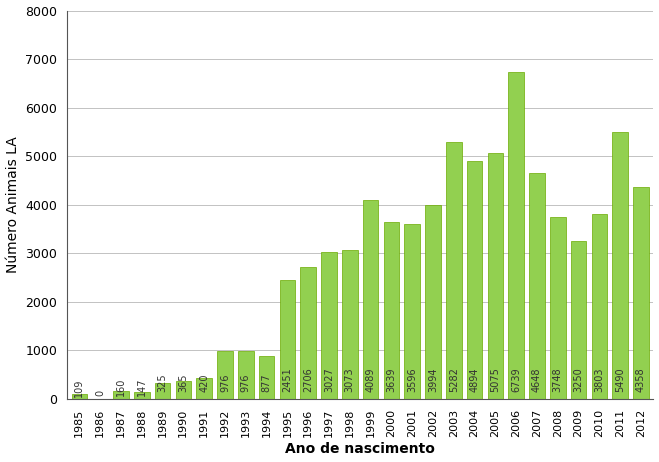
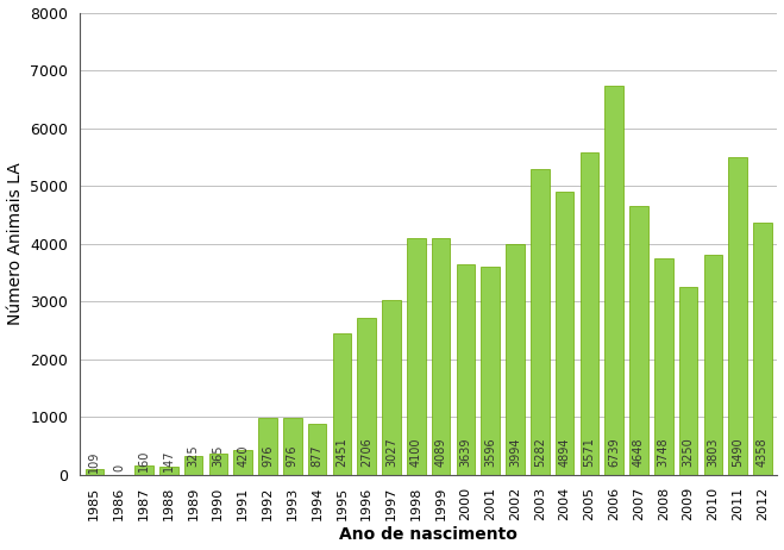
1998: 3073 -> 4100
2005: 5075 -> 5571
